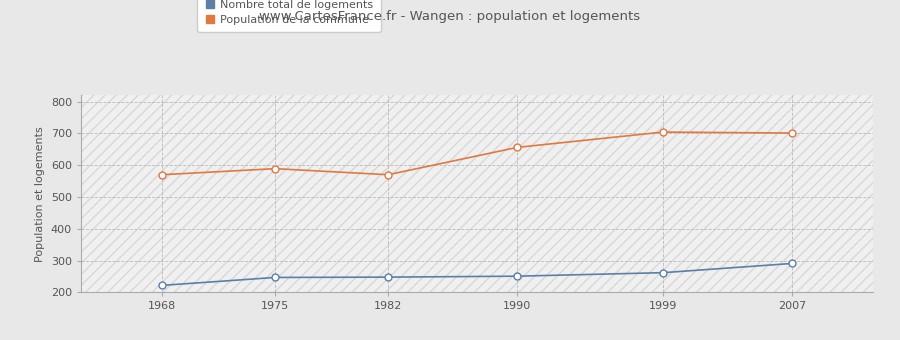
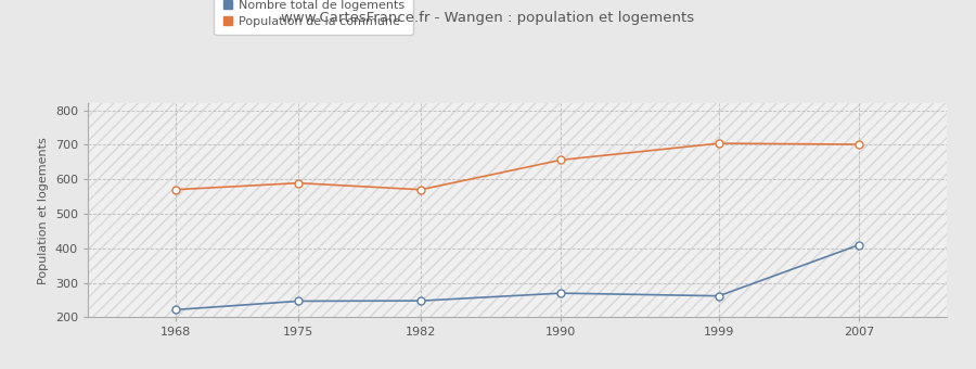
Nombre total de logements/1990: 251 -> 270
Nombre total de logements/2007: 291 -> 410
